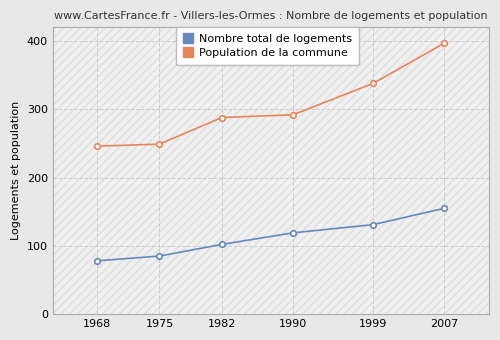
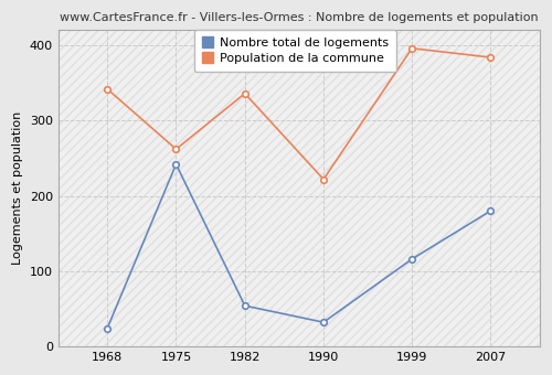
Nombre total de logements/1968: 78 -> 24
Population de la commune/1968: 246 -> 342
Nombre total de logements/1975: 85 -> 242
Population de la commune/1975: 249 -> 262
Nombre total de logements/1982: 102 -> 54
Population de la commune/1982: 288 -> 336
Nombre total de logements/1990: 119 -> 32
Population de la commune/1990: 292 -> 222
Nombre total de logements/1999: 131 -> 116
Population de la commune/1999: 338 -> 396
Nombre total de logements/2007: 155 -> 180
Population de la commune/2007: 397 -> 384
